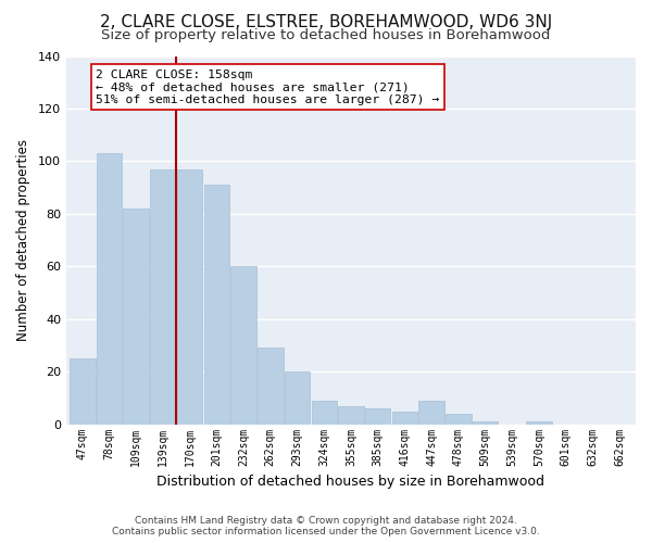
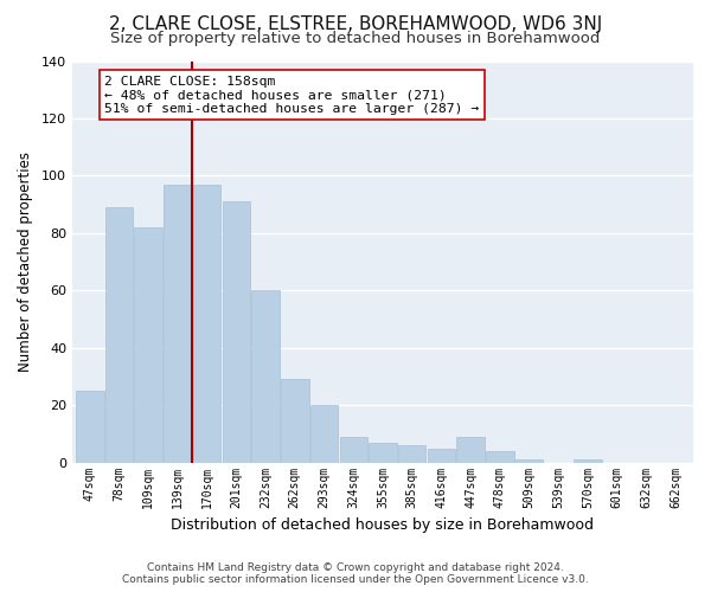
78sqm: 103 -> 89
